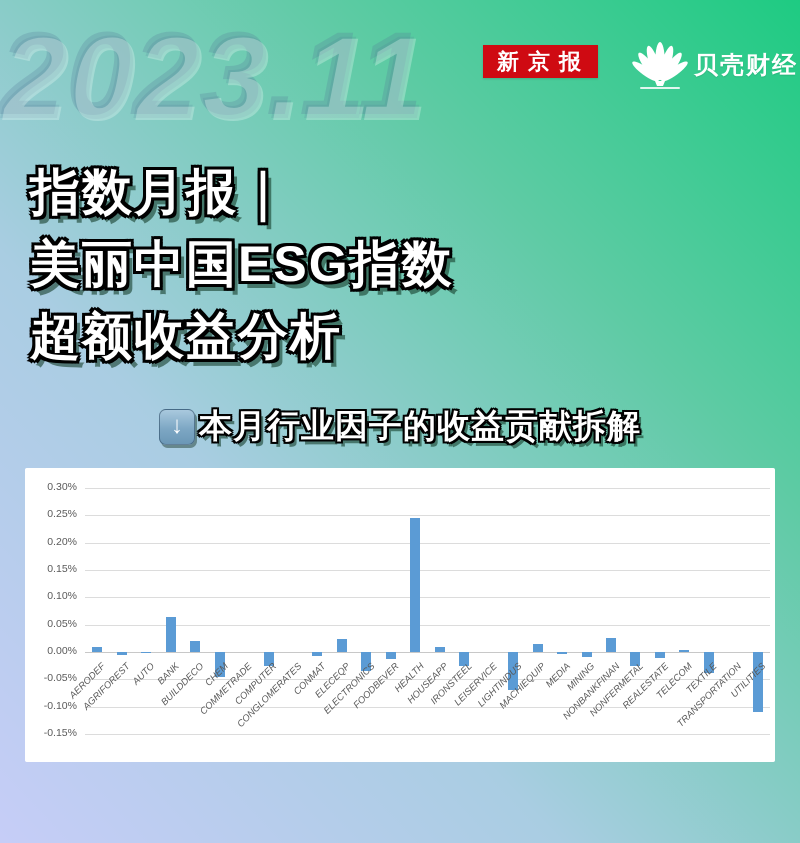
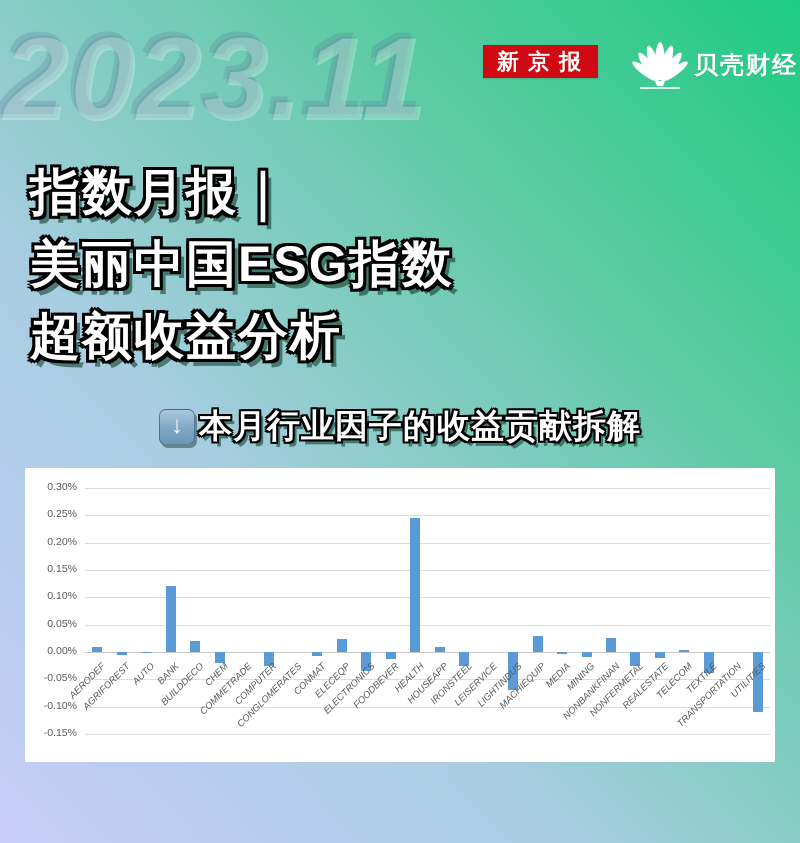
BANK: 0.07% -> 0.12%
CHEM: -0.04% -> -0.02%
MACHIEQUIP: 0.01% -> 0.03%
